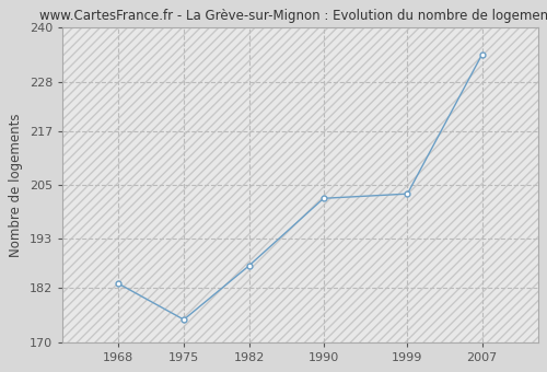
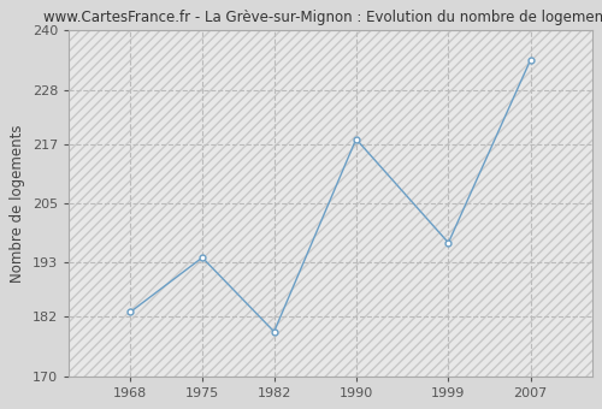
1975: 175 -> 194
1982: 187 -> 179
1990: 202 -> 218
1999: 203 -> 197
